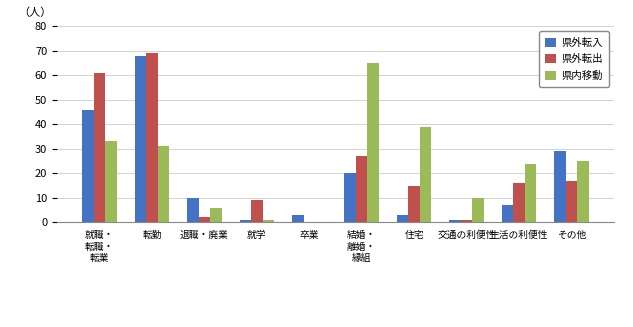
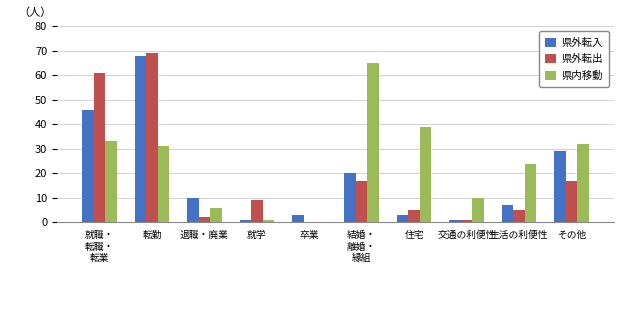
県外転出/結婚・ 離婚・ 縁組: 27 -> 17
県外転出/住宅: 15 -> 5
県外転出/生活の利便性: 16 -> 5
県内移動/その他: 25 -> 32
